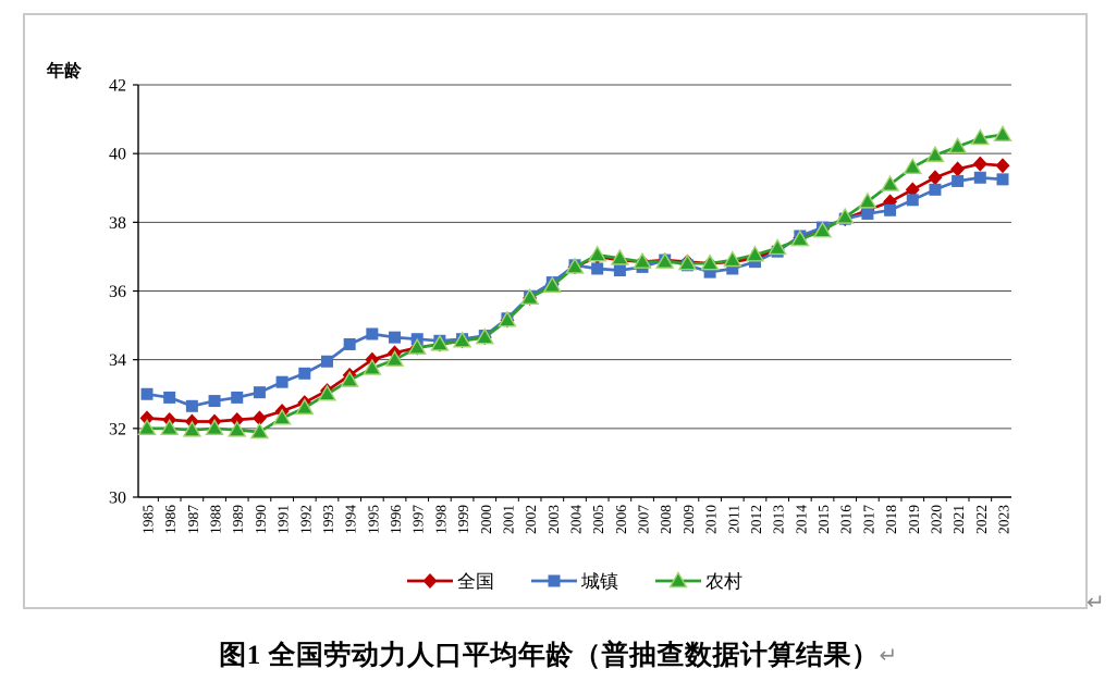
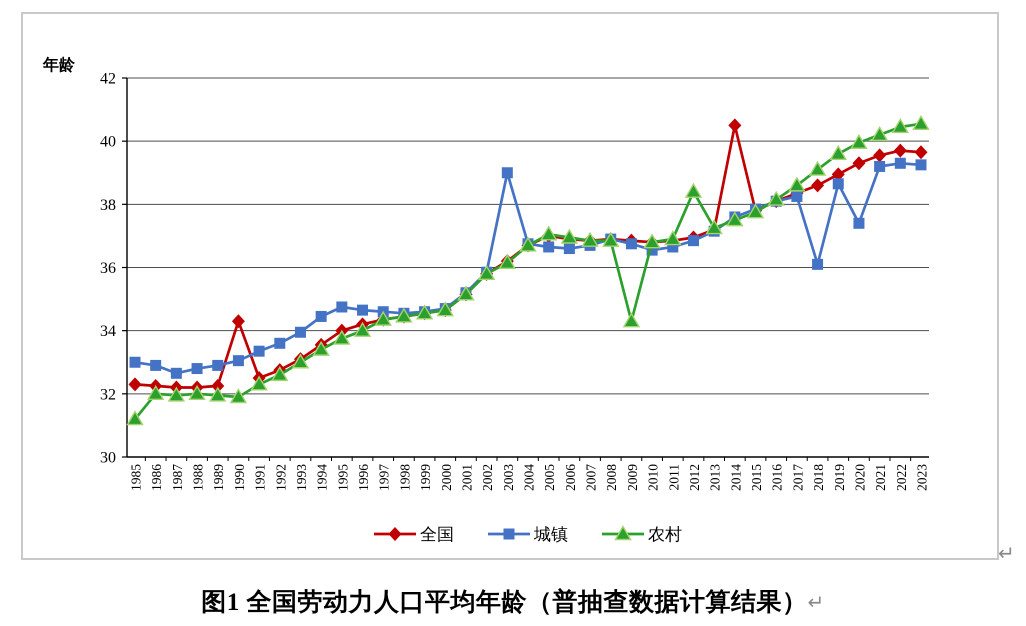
农村/1985: 32.0 -> 31.2
全国/1990: 32.3 -> 34.3
城镇/2003: 36.2 -> 39.0
农村/2009: 36.8 -> 34.3
农村/2012: 37.0 -> 38.4
全国/2014: 37.5 -> 40.5
城镇/2018: 38.4 -> 36.1
城镇/2020: 39.0 -> 37.4
